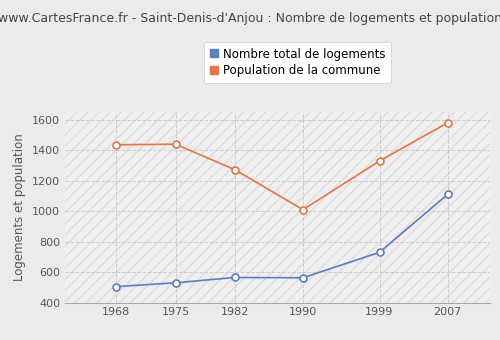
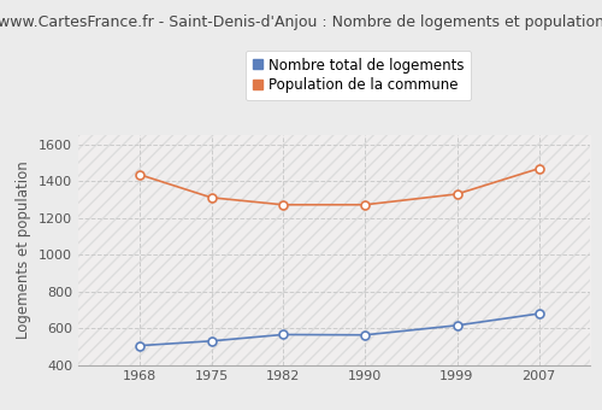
Population de la commune/1975: 1440 -> 1310
Population de la commune/1990: 1010 -> 1270
Nombre total de logements/1999: 730 -> 620
Nombre total de logements/2007: 1110 -> 680
Population de la commune/2007: 1580 -> 1470
